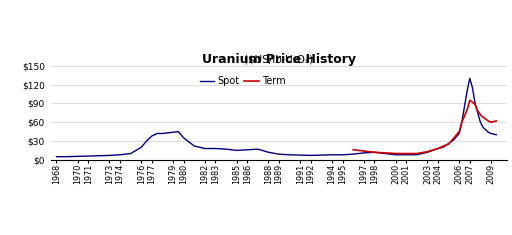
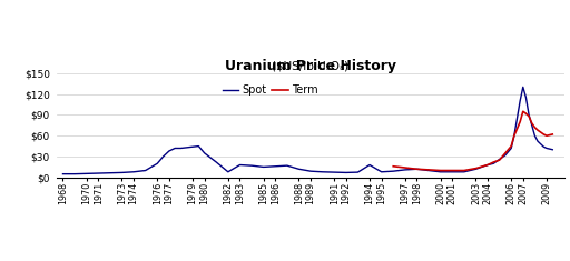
Spot/1982: $18 -> $8
Spot/1994: $8 -> $18
